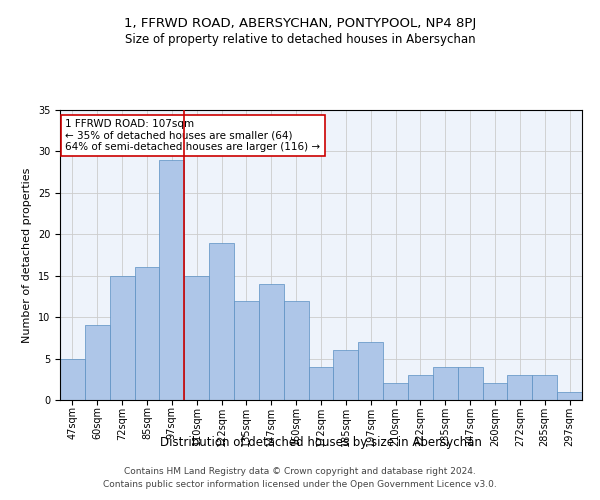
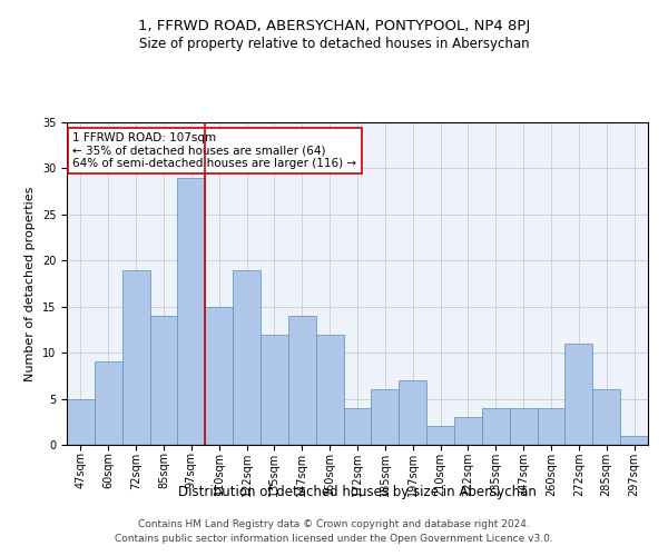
72sqm: 15 -> 19
85sqm: 16 -> 14
260sqm: 2 -> 4
272sqm: 3 -> 11
285sqm: 3 -> 6
